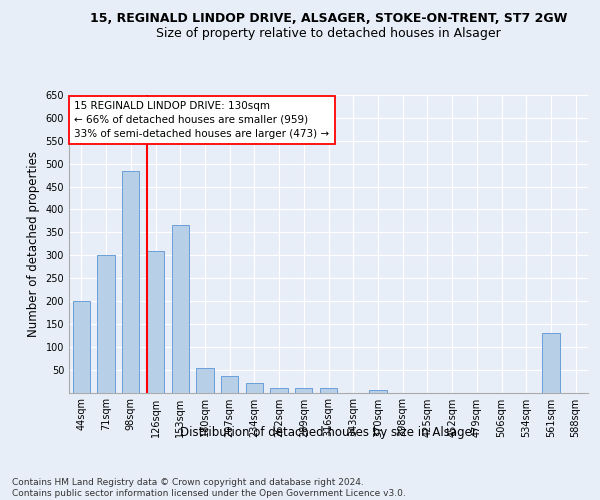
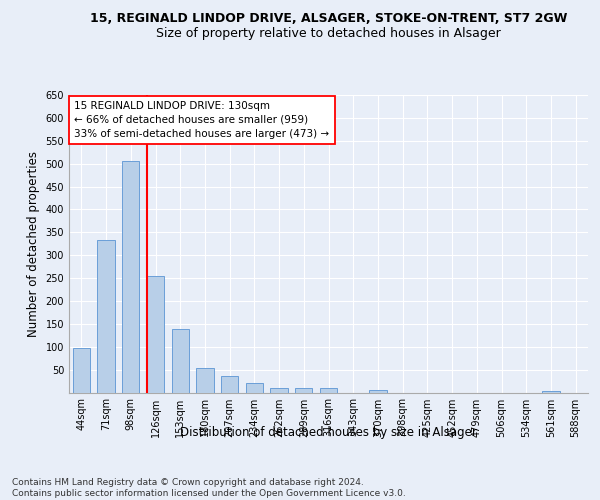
44sqm: 200 -> 97
71sqm: 300 -> 333
98sqm: 485 -> 505
126sqm: 310 -> 255
153sqm: 365 -> 138
561sqm: 130 -> 4
